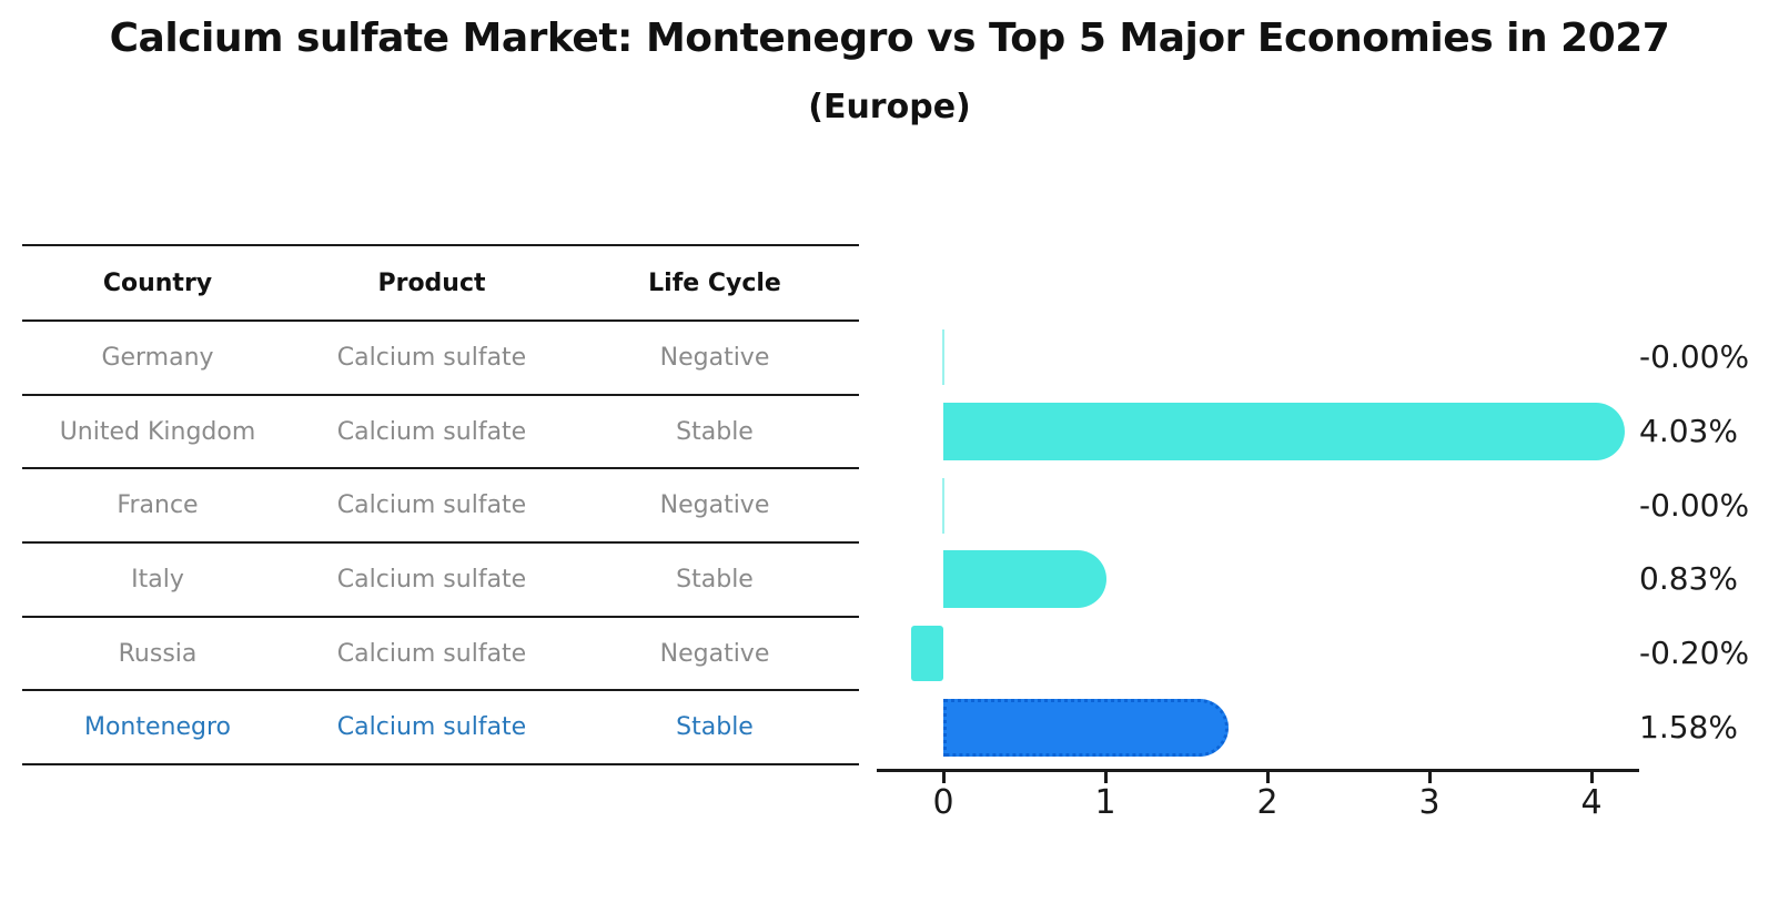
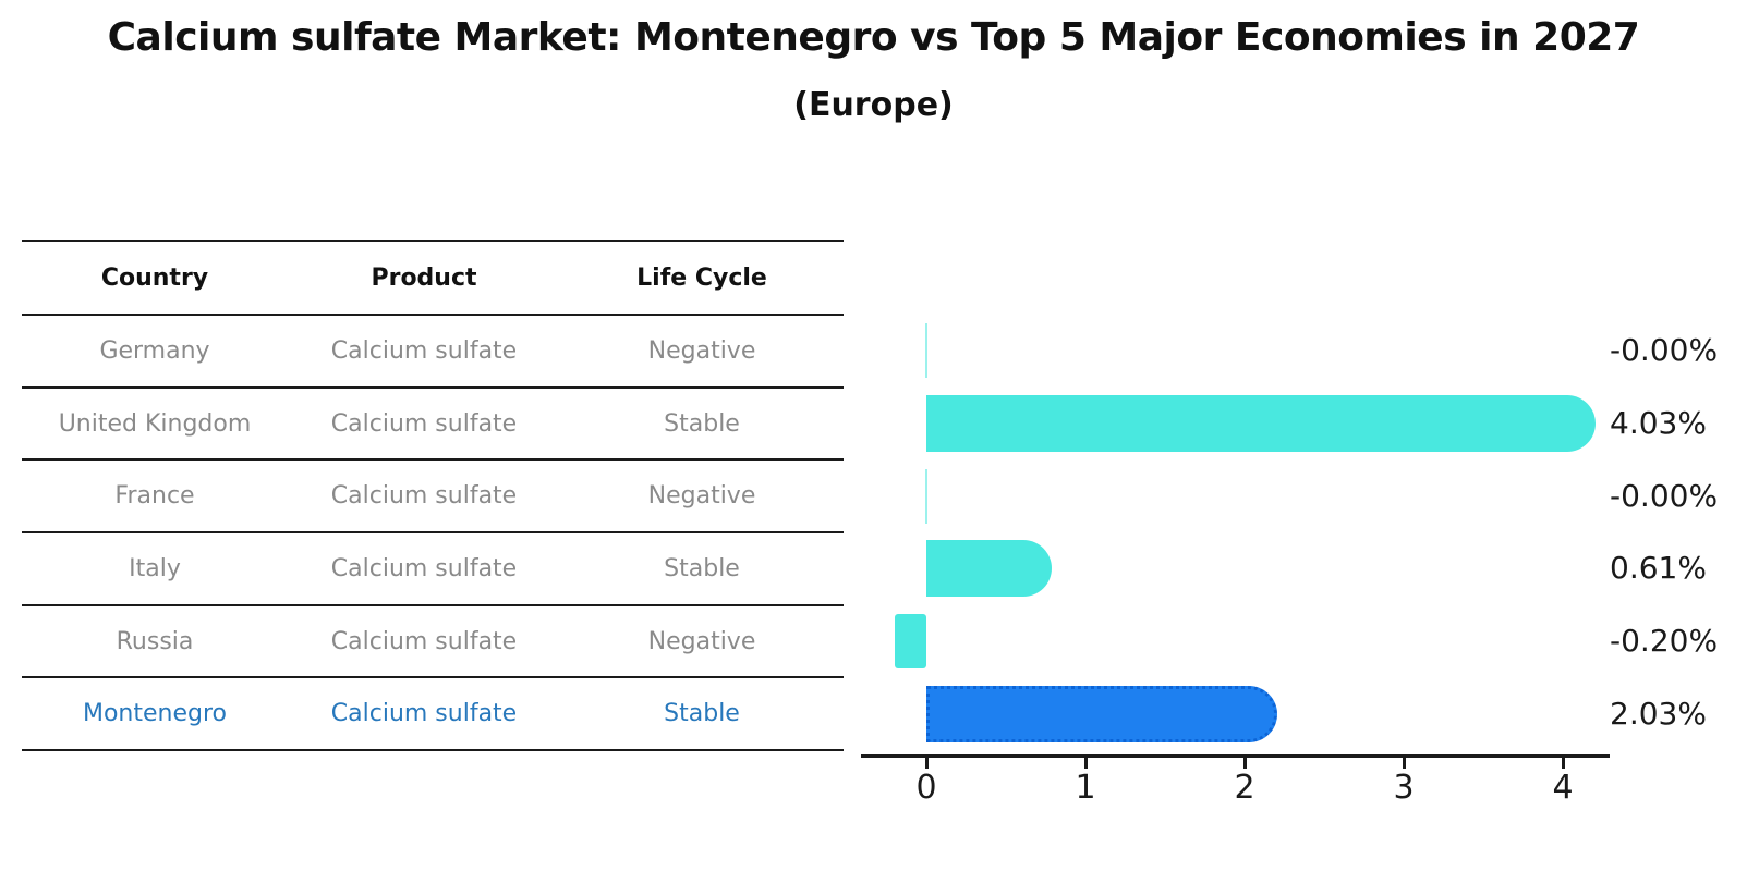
Italy: 0.83% -> 0.61%
Montenegro: 1.58% -> 2.03%
